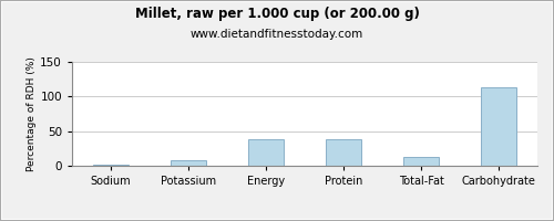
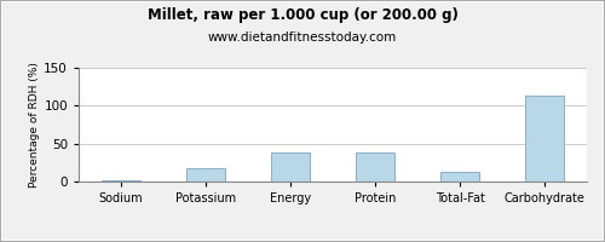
Potassium: 8 -> 18
